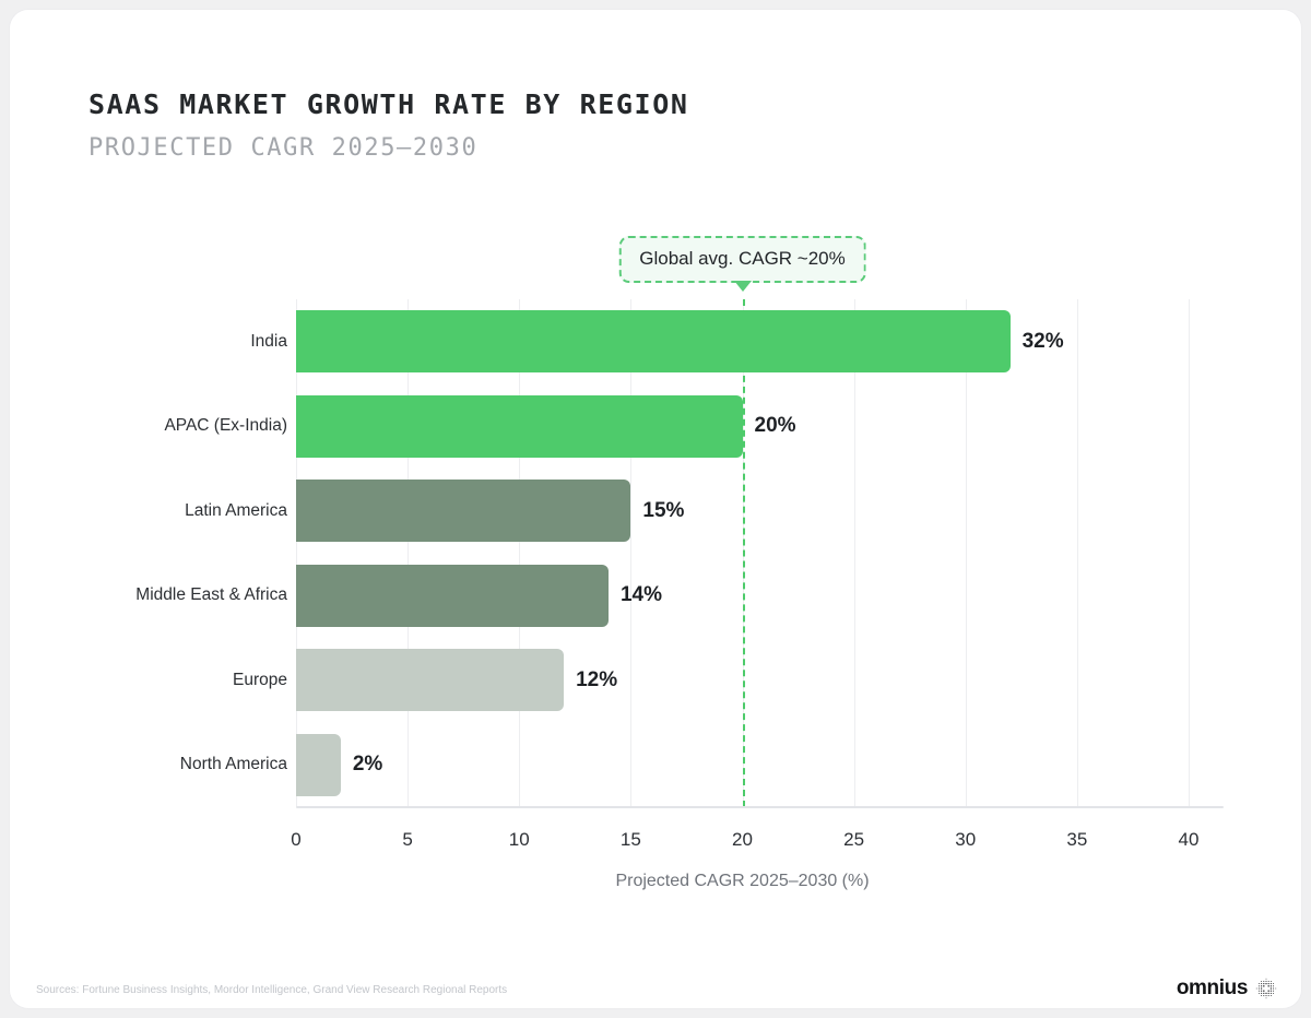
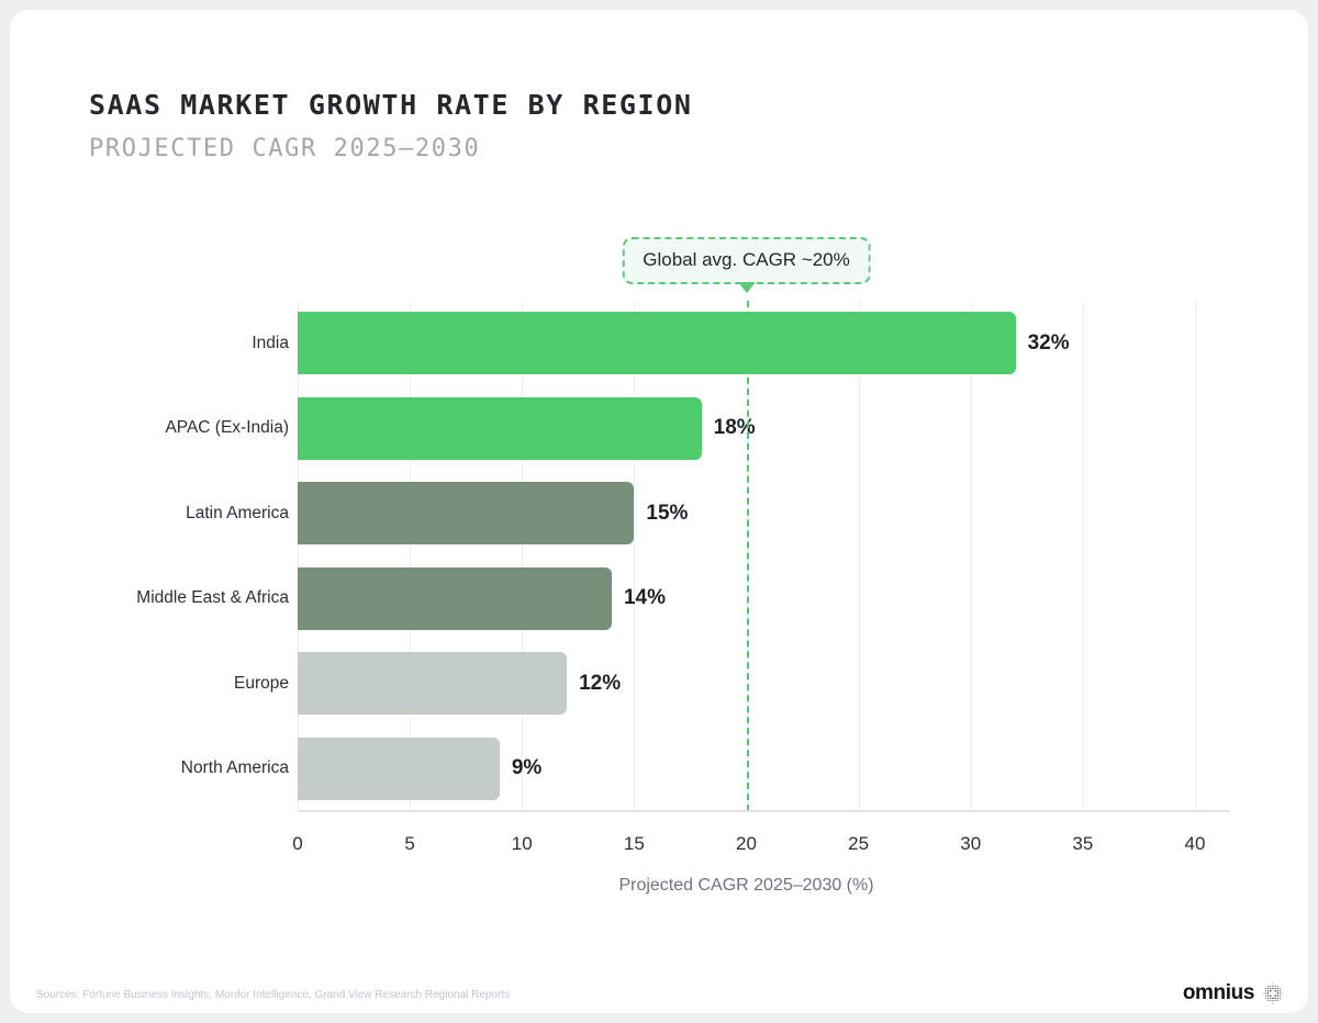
APAC (Ex-India): 20% -> 18%
North America: 2% -> 9%
